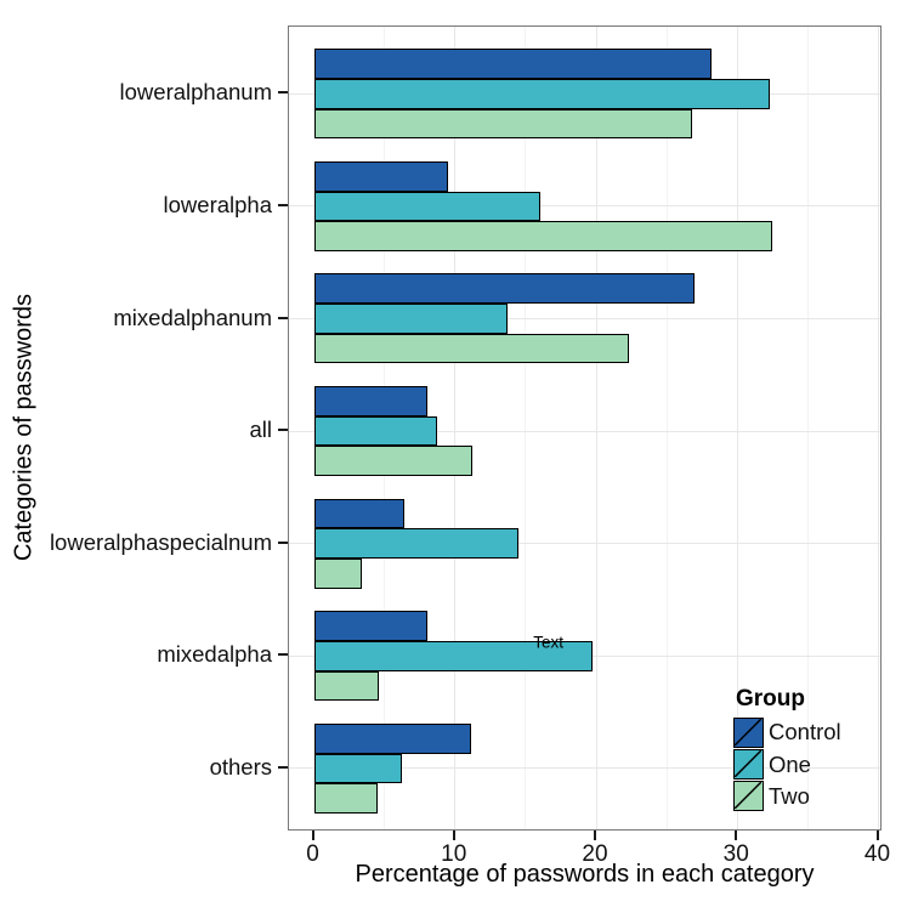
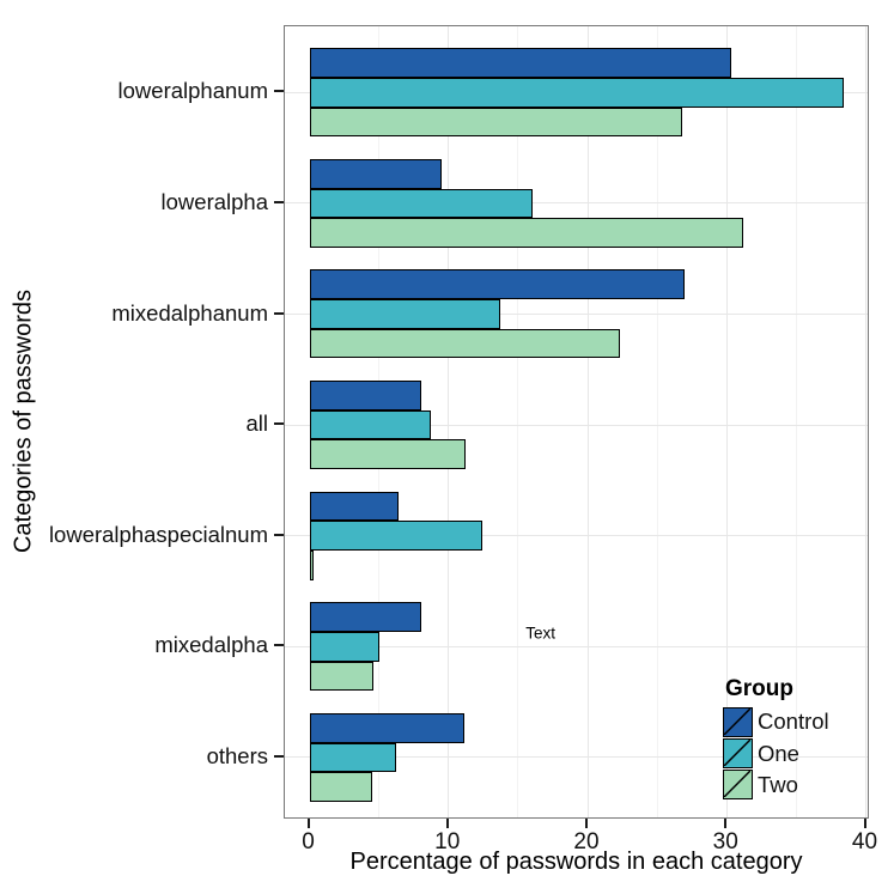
Control/loweralphanum: 28.2 -> 30.3
One/loweralphanum: 32.3 -> 38.4
Two/loweralpha: 32.5 -> 31.2
One/loweralphaspecialnum: 14.5 -> 12.4
Two/loweralphaspecialnum: 3.4 -> 0.1
One/mixedalpha: 19.7 -> 5.0
